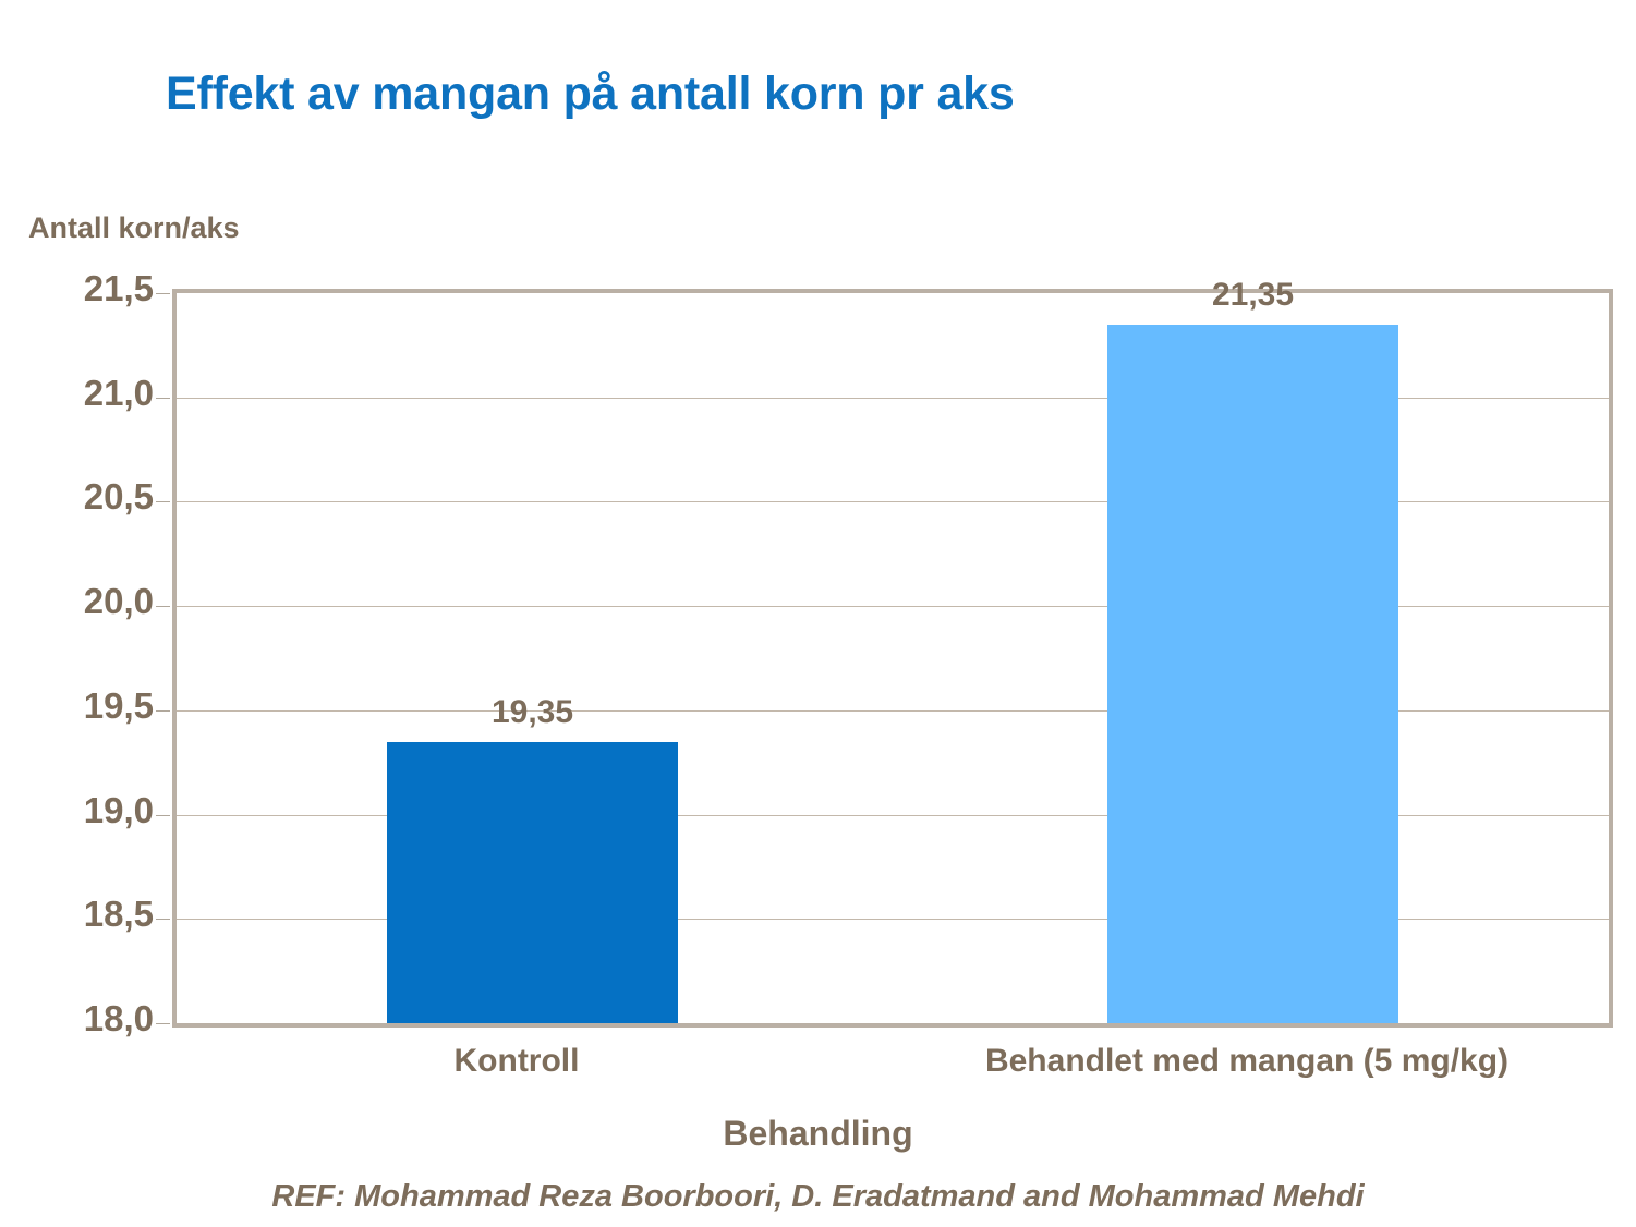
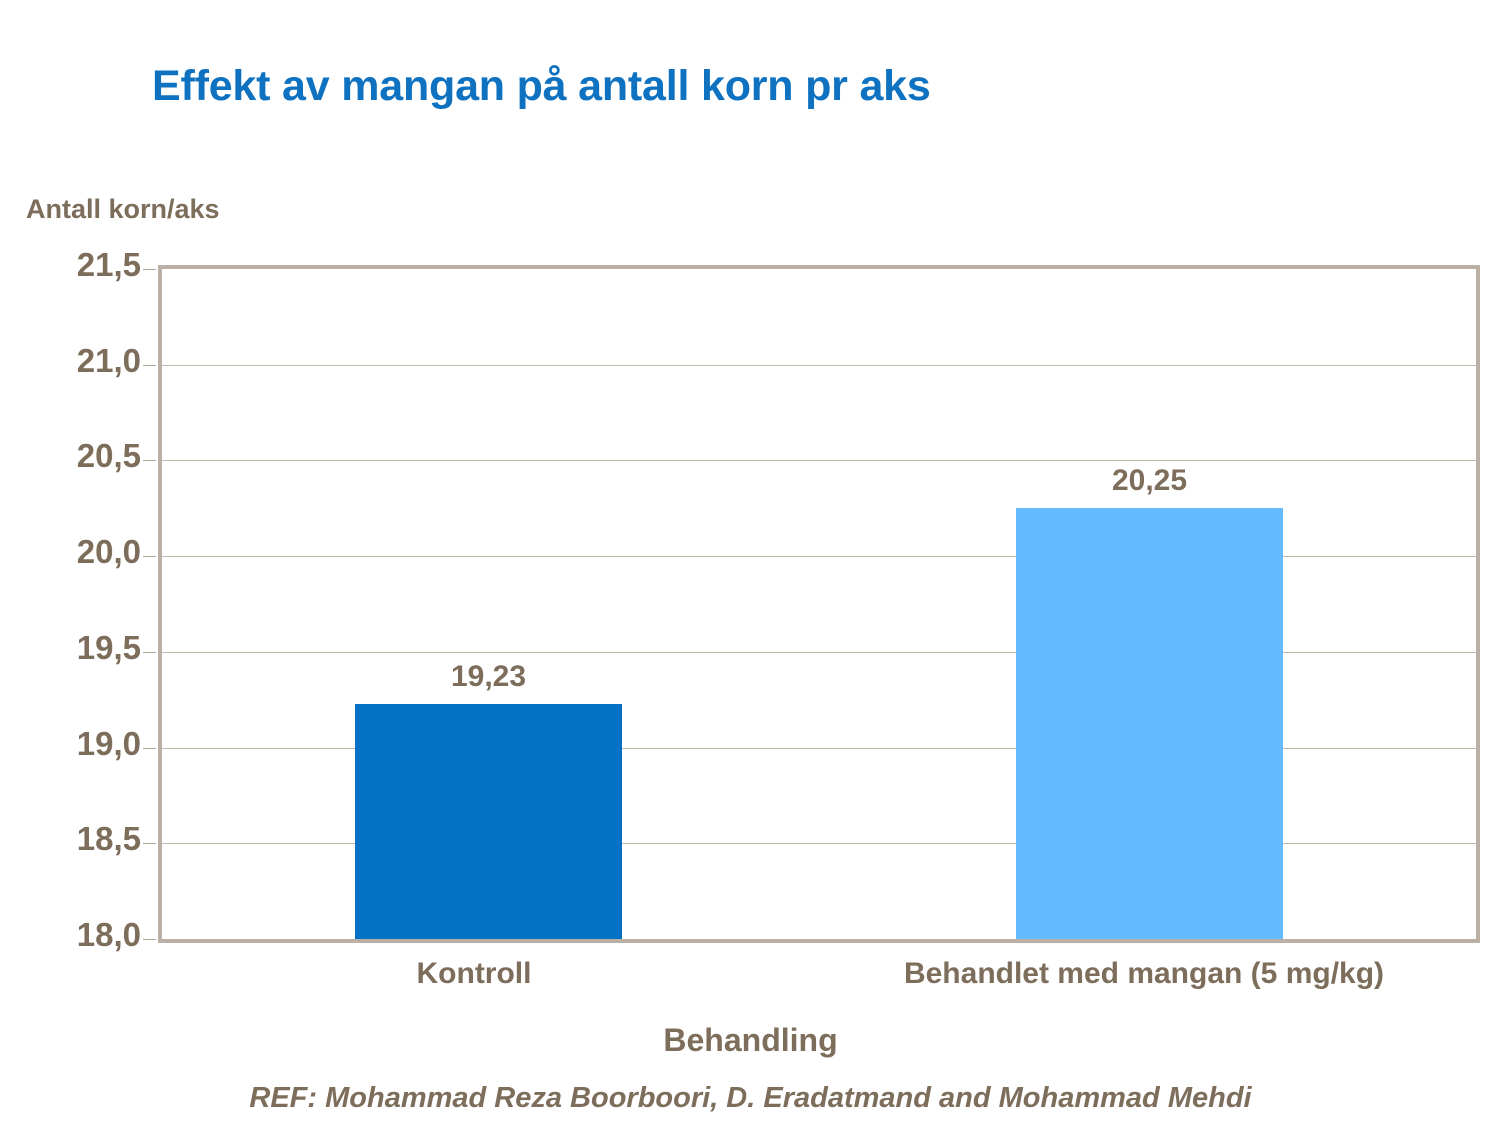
Kontroll: 19,35 -> 19,23
Behandlet med mangan (5 mg/kg): 21,35 -> 20,25
